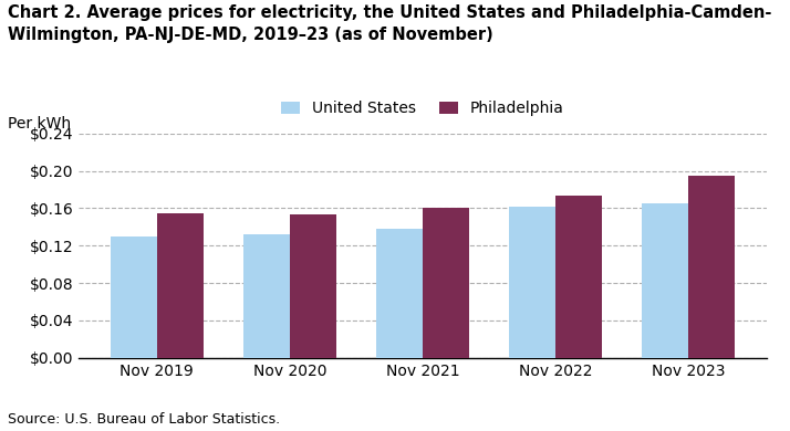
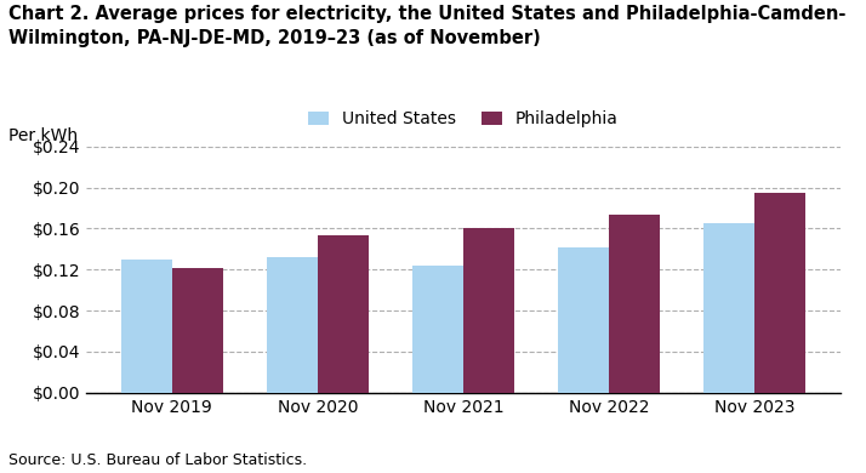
Philadelphia/Nov 2019: $0.155 -> $0.122
United States/Nov 2021: $0.138 -> $0.124
United States/Nov 2022: $0.162 -> $0.142
